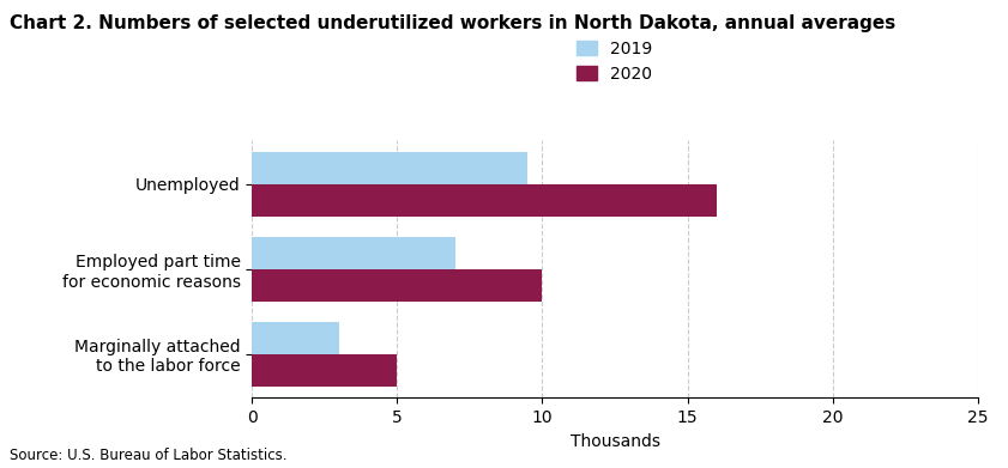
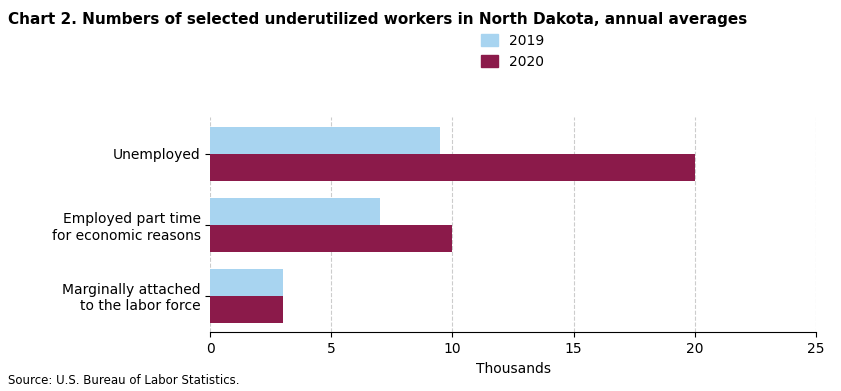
2020/Unemployed: 16 -> 20
2020/Marginally attached to the labor force: 5 -> 3
